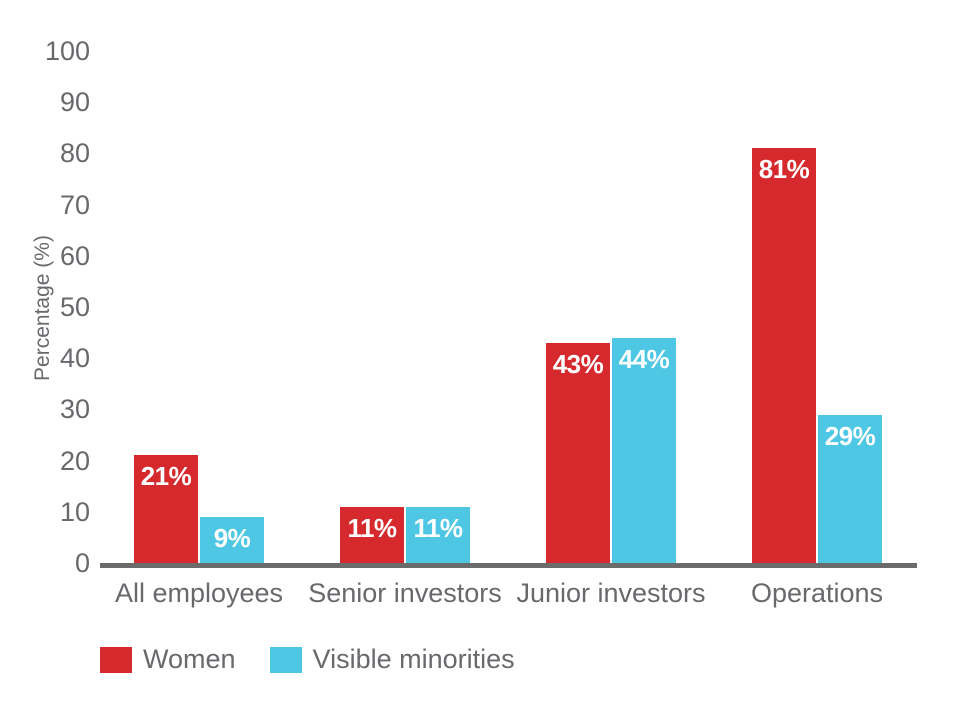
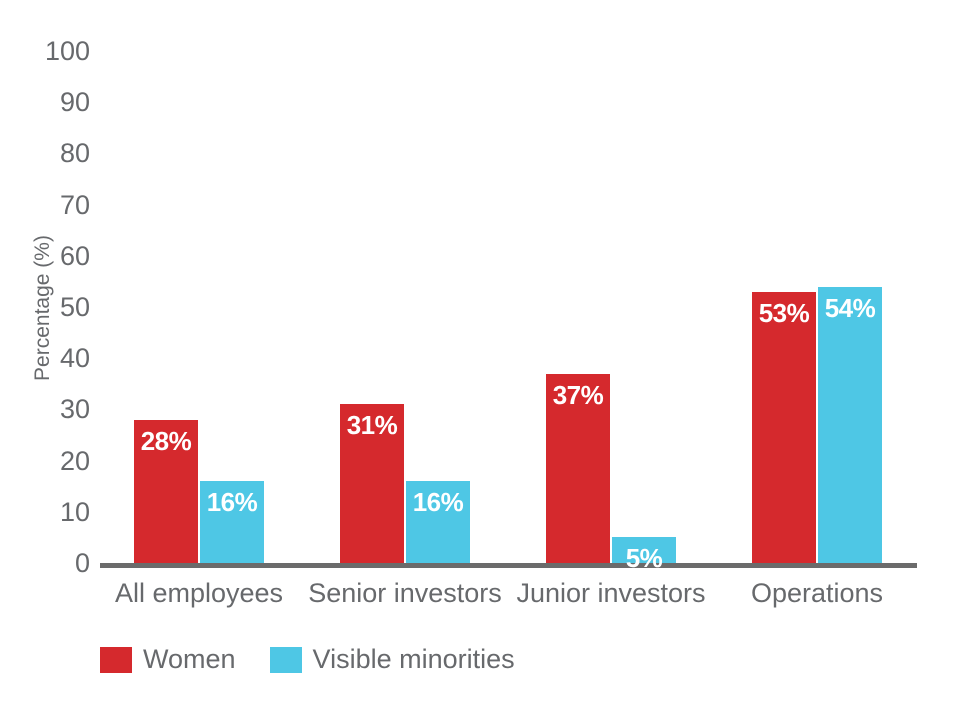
Women/All employees: 21% -> 28%
Visible minorities/All employees: 9% -> 16%
Women/Senior investors: 11% -> 31%
Visible minorities/Senior investors: 11% -> 16%
Women/Junior investors: 43% -> 37%
Visible minorities/Junior investors: 44% -> 5%
Women/Operations: 81% -> 53%
Visible minorities/Operations: 29% -> 54%
